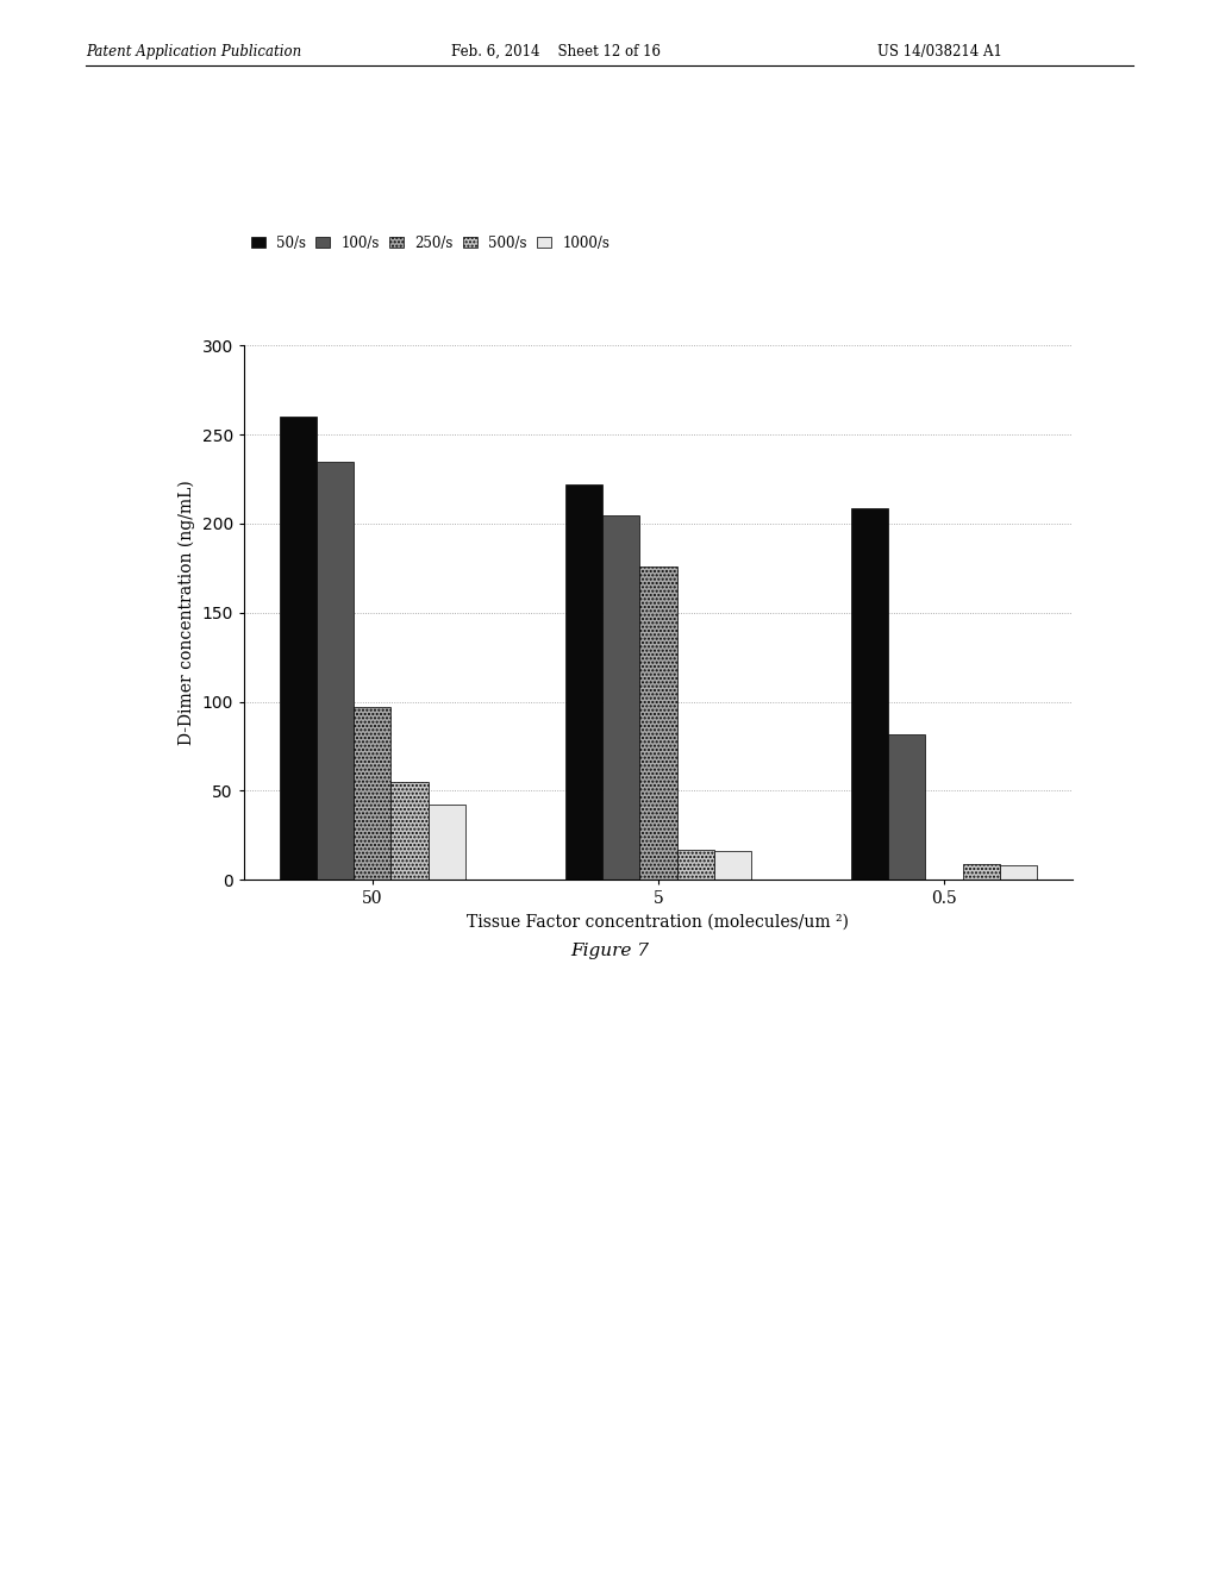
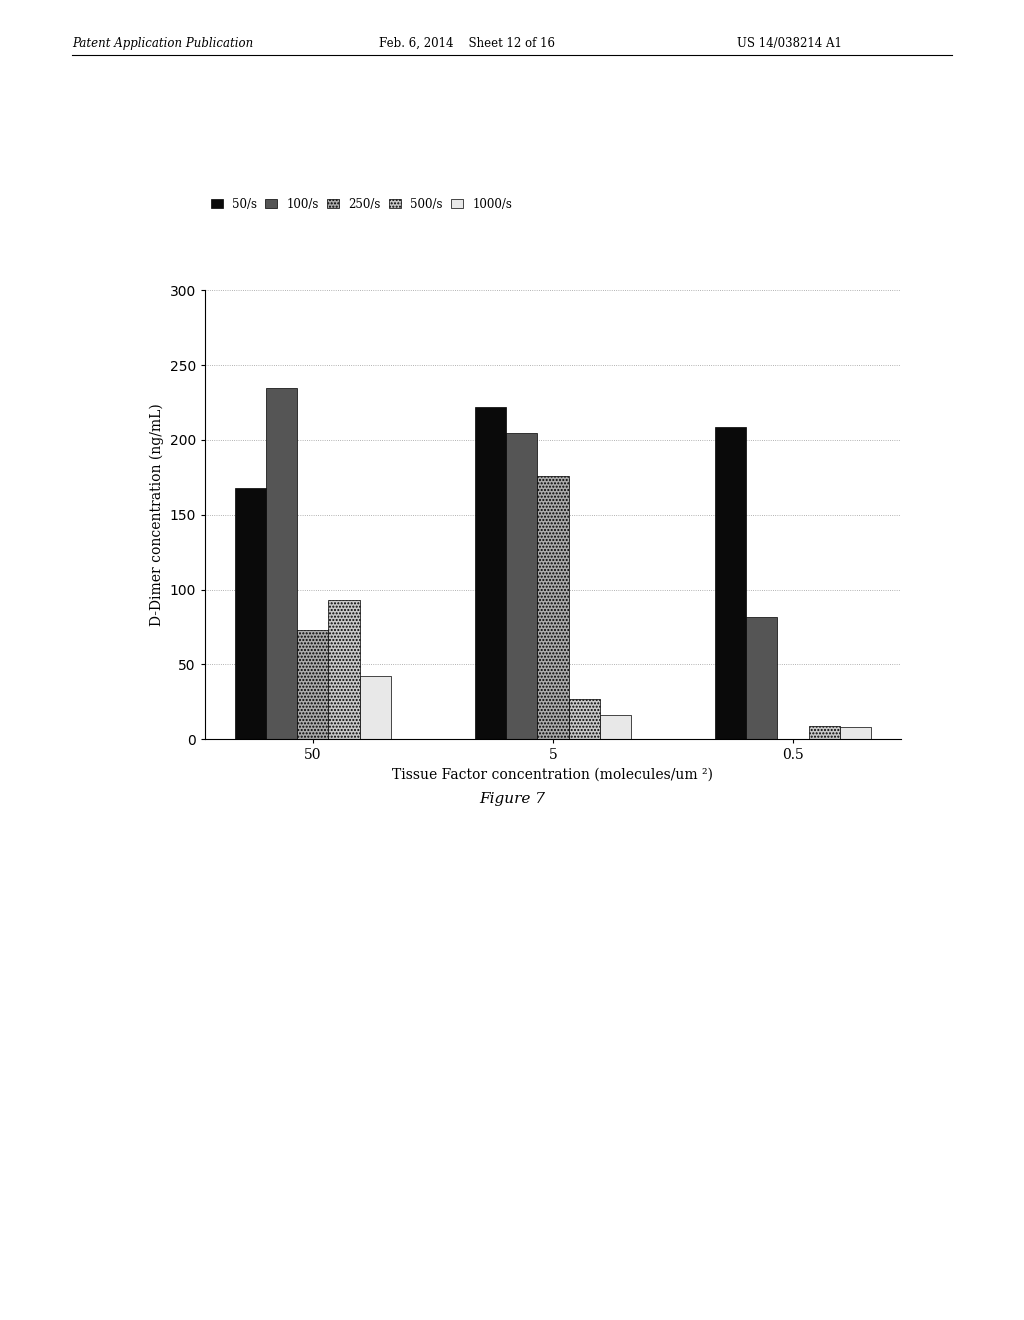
50/s/50: 260 -> 168
250/s/50: 97 -> 73
500/s/50: 55 -> 93
500/s/5: 17 -> 27
